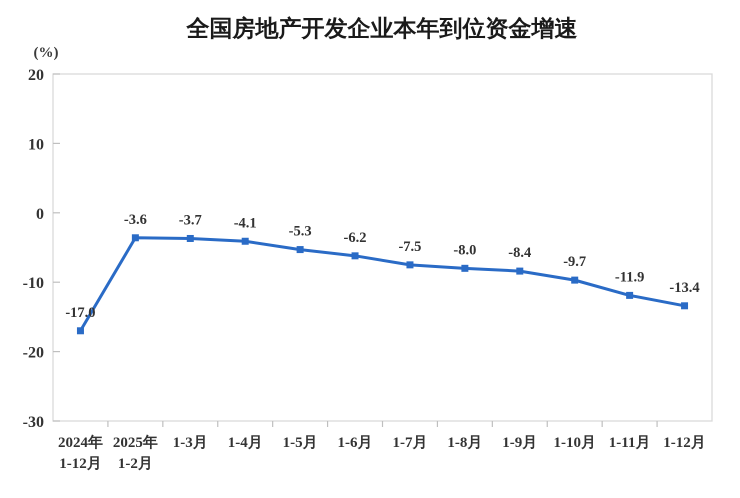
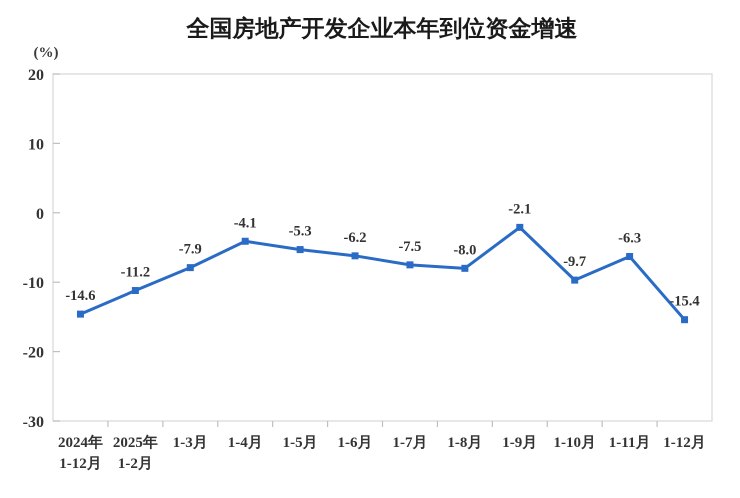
2024年 1-12月: -17.0 -> -14.6
2025年 1-2月: -3.6 -> -11.2
1-3月: -3.7 -> -7.9
1-9月: -8.4 -> -2.1
1-11月: -11.9 -> -6.3
1-12月: -13.4 -> -15.4
